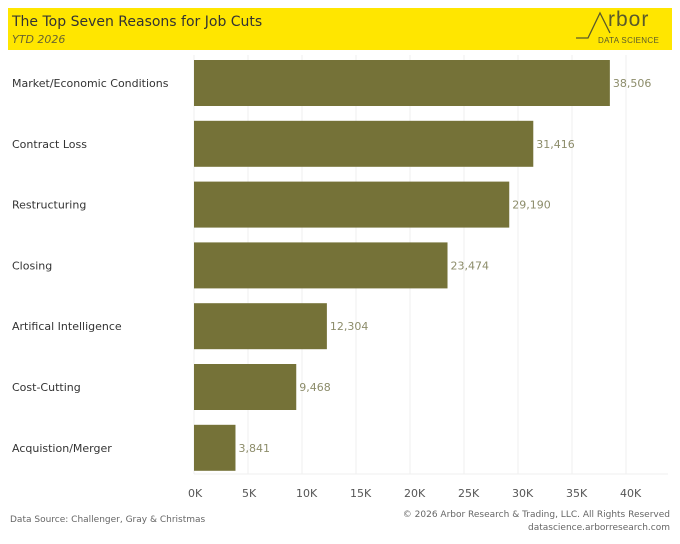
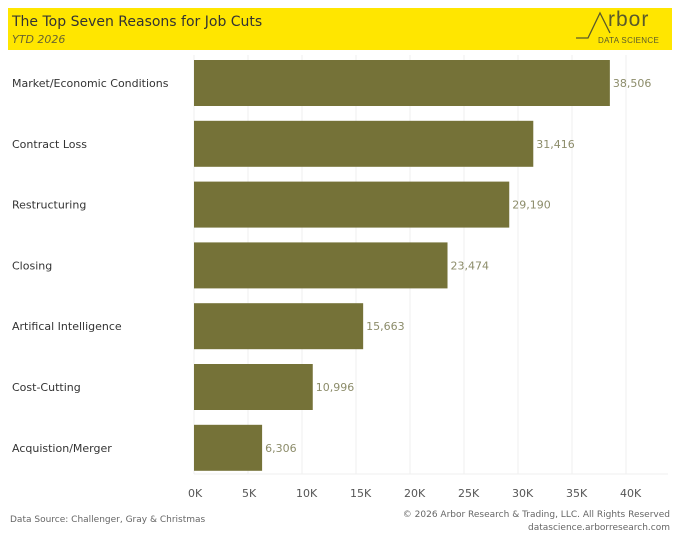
Artifical Intelligence: 12,304 -> 15,663
Cost-Cutting: 9,468 -> 10,996
Acquistion/Merger: 3,841 -> 6,306
